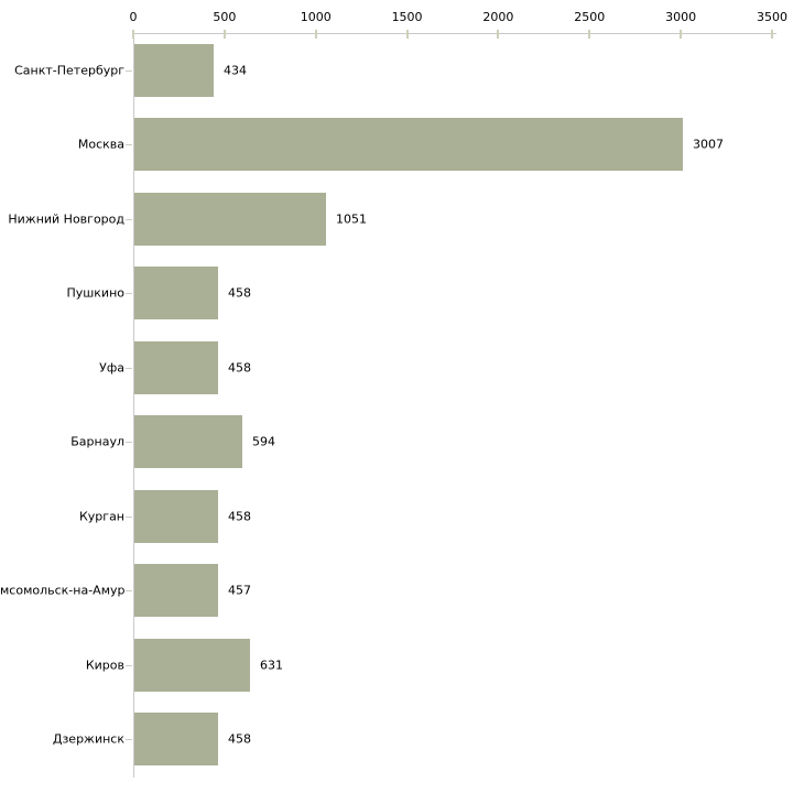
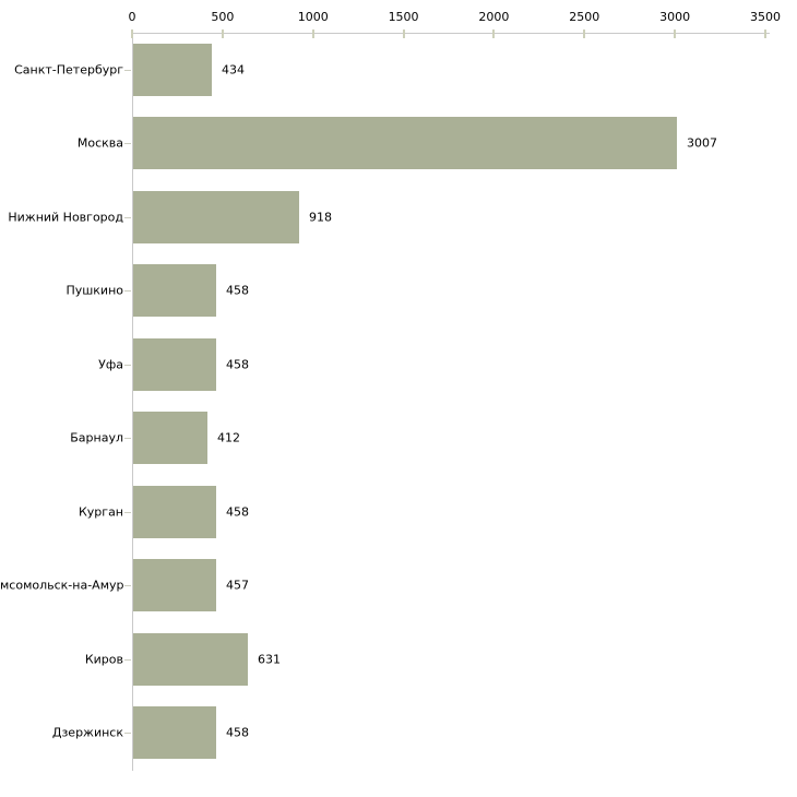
Нижний Новгород: 1051 -> 918
Барнаул: 594 -> 412
